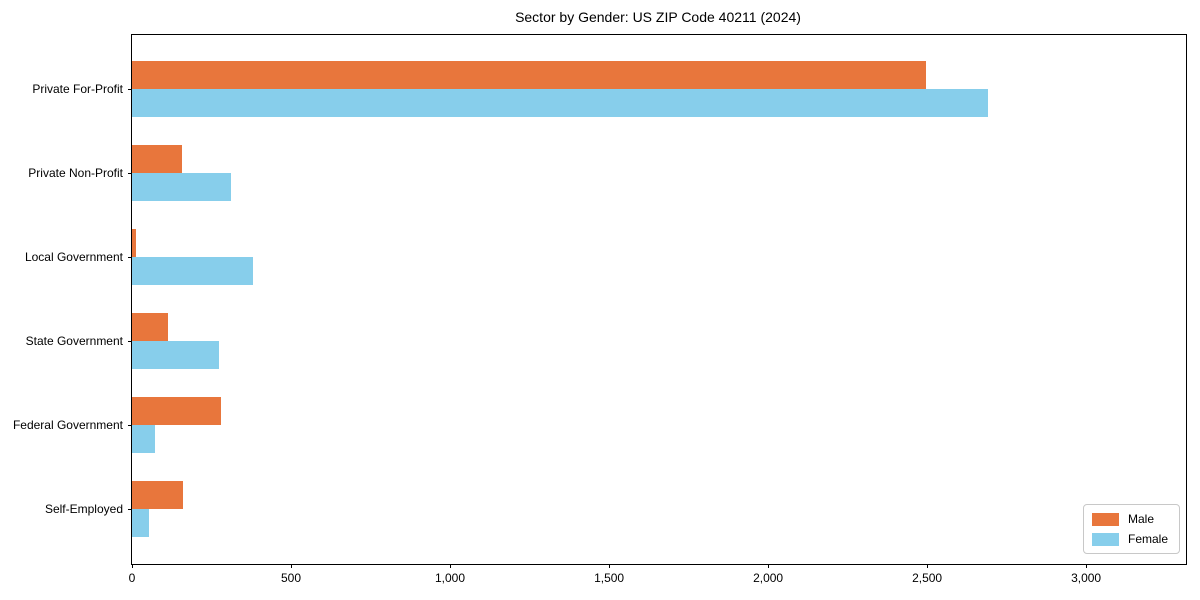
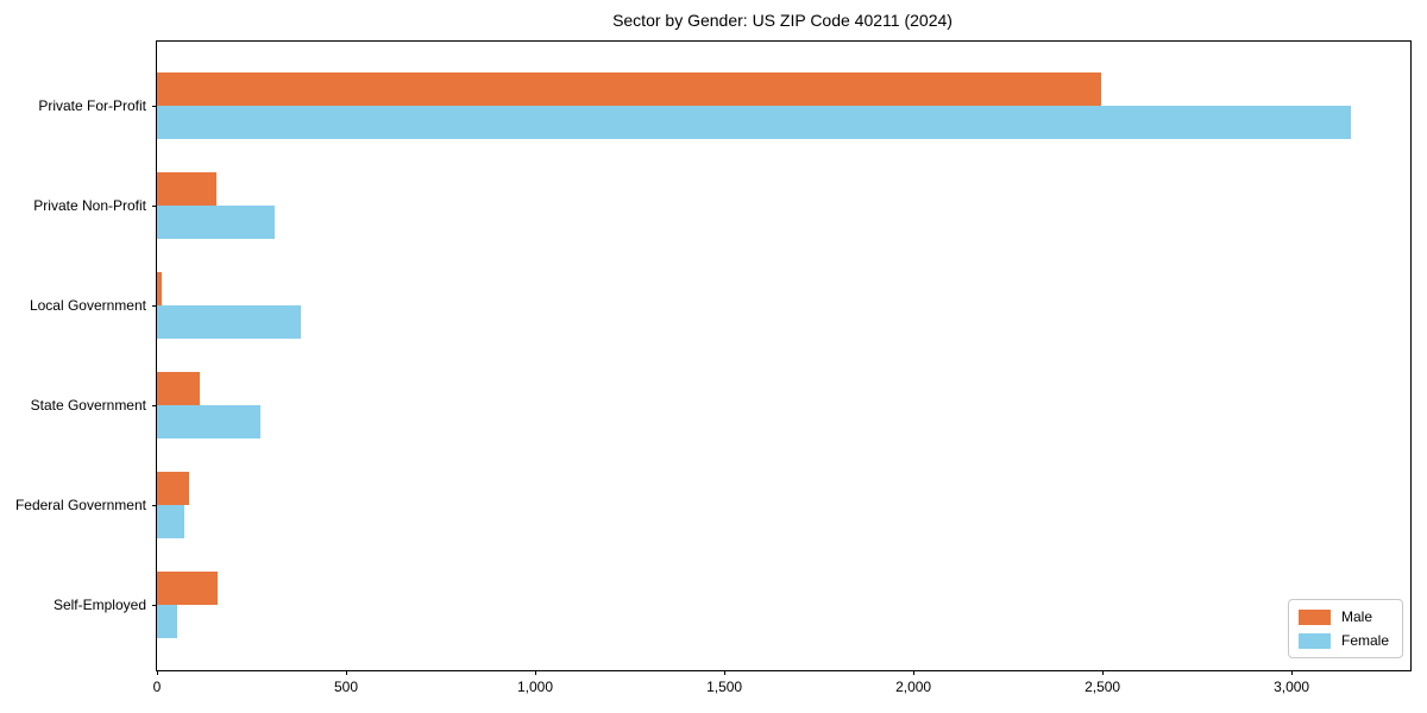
Female/Private For-Profit: 2690 -> 3160
Male/Federal Government: 280 -> 90
